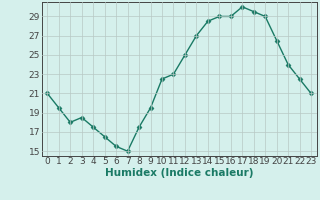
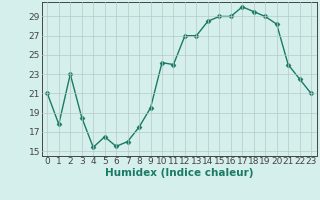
1: 19.5 -> 17.8
2: 18.0 -> 23.0
4: 17.5 -> 15.4
7: 15.0 -> 16.0
10: 22.5 -> 24.2
11: 23.0 -> 24.0
12: 25.0 -> 27.0
20: 26.5 -> 28.2
